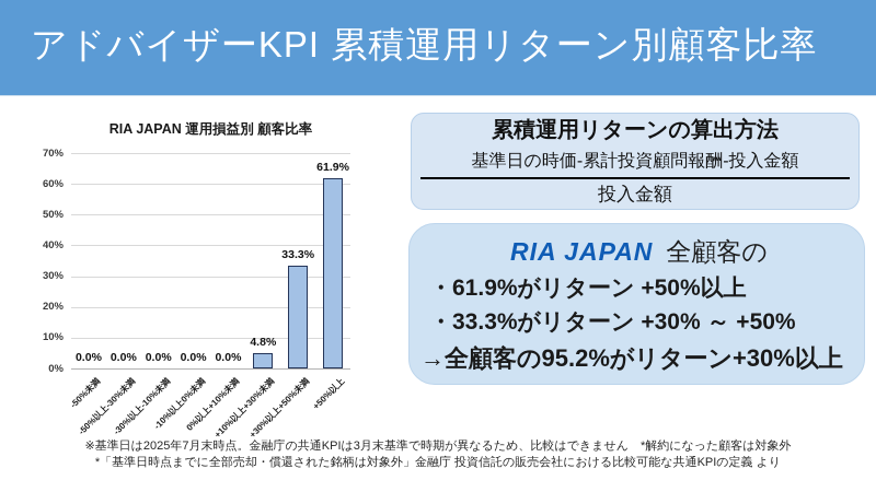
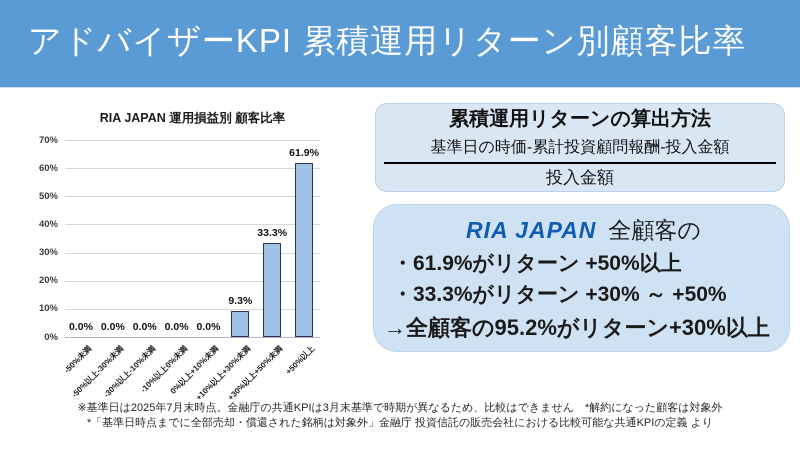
+10%以上+30%未満: 4.8% -> 9.3%
